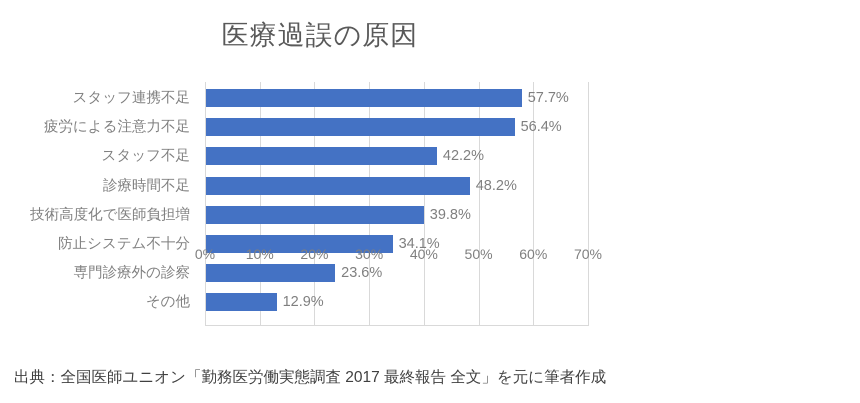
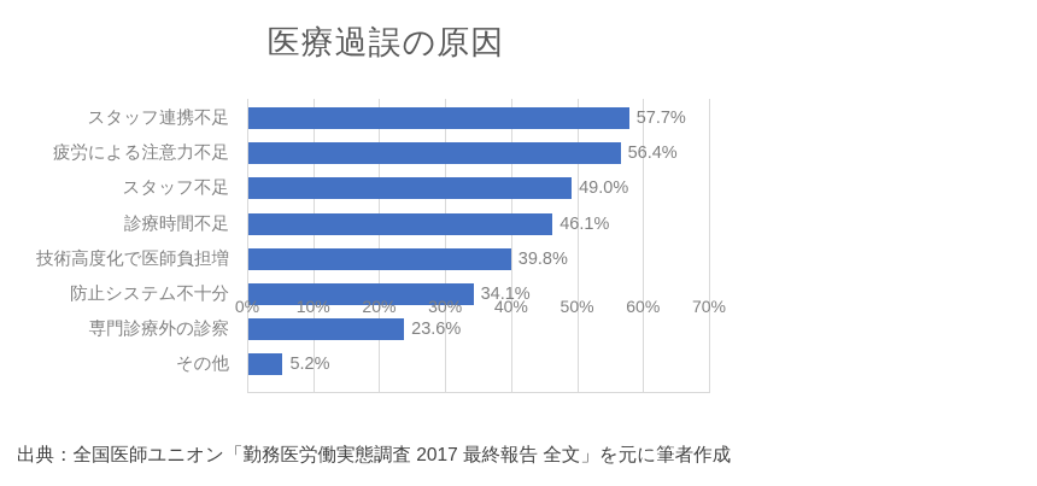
スタッフ不足: 42.2% -> 49.0%
診療時間不足: 48.2% -> 46.1%
その他: 12.9% -> 5.2%
